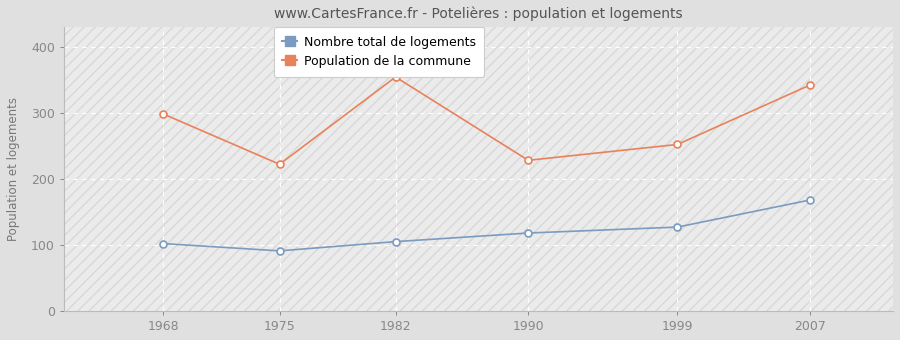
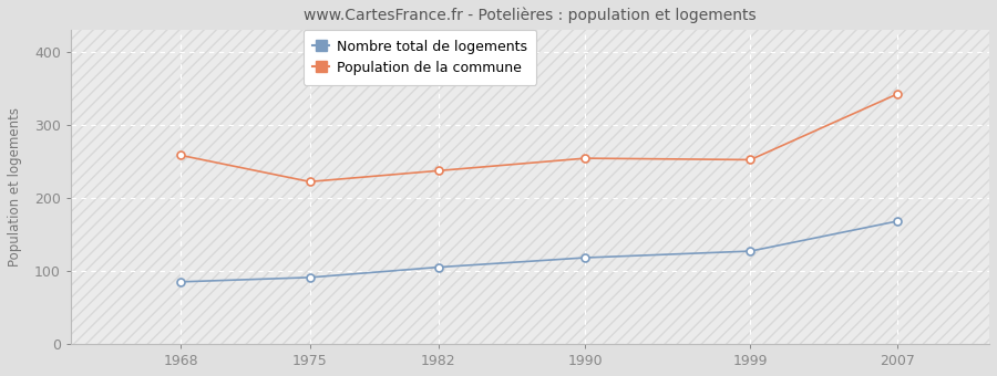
Nombre total de logements/1968: 102 -> 85
Population de la commune/1968: 298 -> 258
Population de la commune/1982: 354 -> 237
Population de la commune/1990: 228 -> 254
